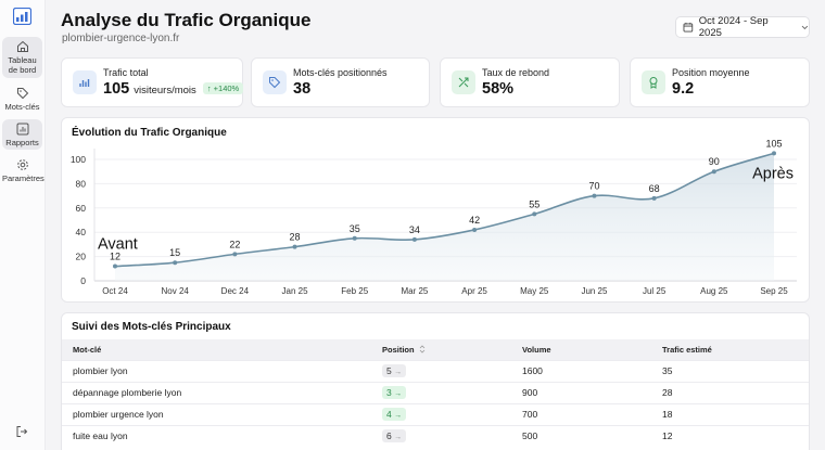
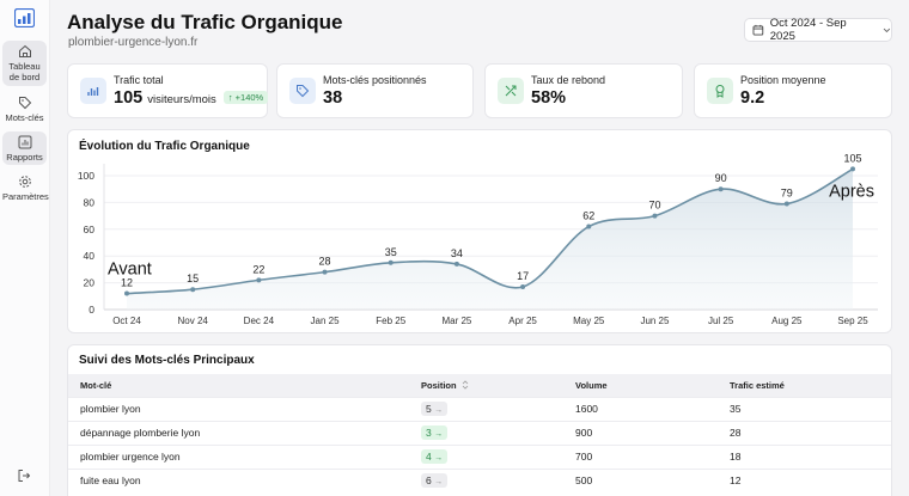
Apr 25: 42 -> 17
May 25: 55 -> 62
Jul 25: 68 -> 90
Aug 25: 90 -> 79
